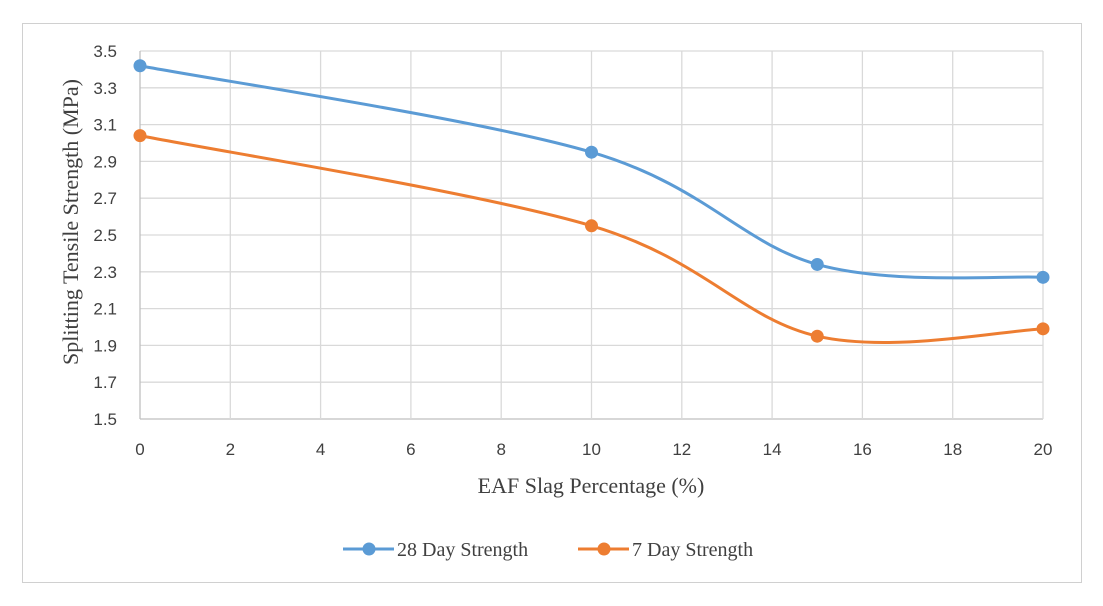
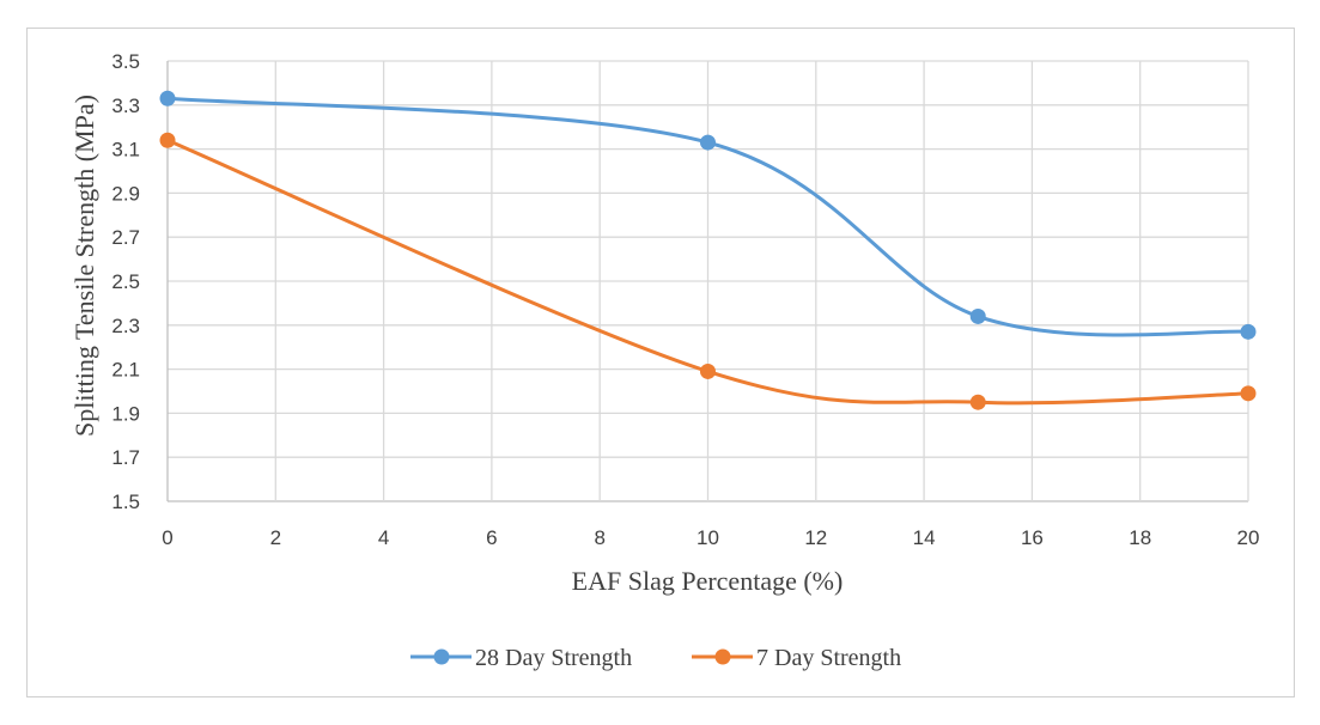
28 Day Strength/0: 3.42 -> 3.33
7 Day Strength/0: 3.04 -> 3.14
28 Day Strength/10: 2.95 -> 3.13
7 Day Strength/10: 2.55 -> 2.09
